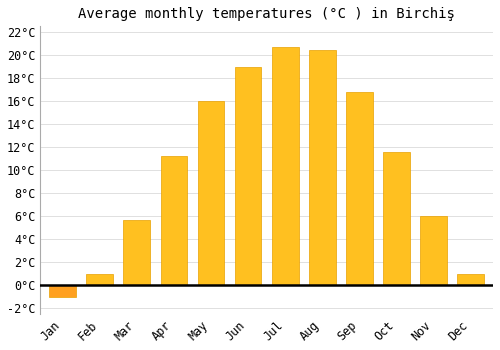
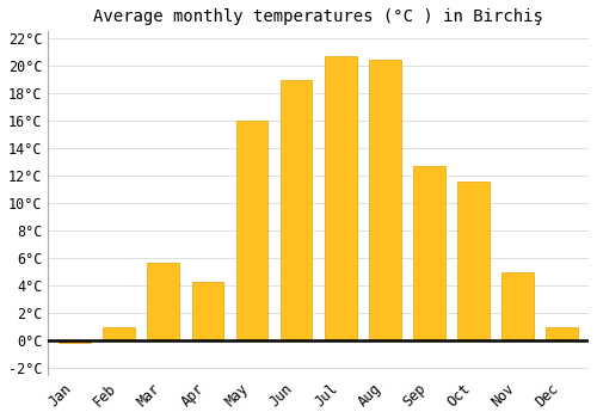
Jan: -1.0°C -> -0.2°C
Apr: 11.2°C -> 4.3°C
Sep: 16.8°C -> 12.7°C
Nov: 6.0°C -> 5.0°C
